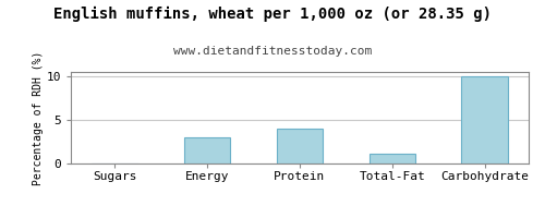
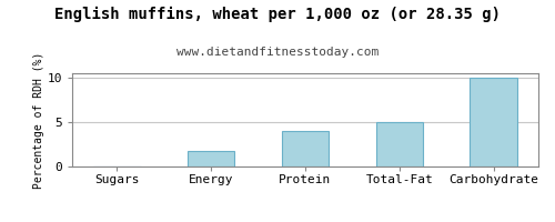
Energy: 3.0 -> 1.8
Total-Fat: 1.1 -> 5.0
